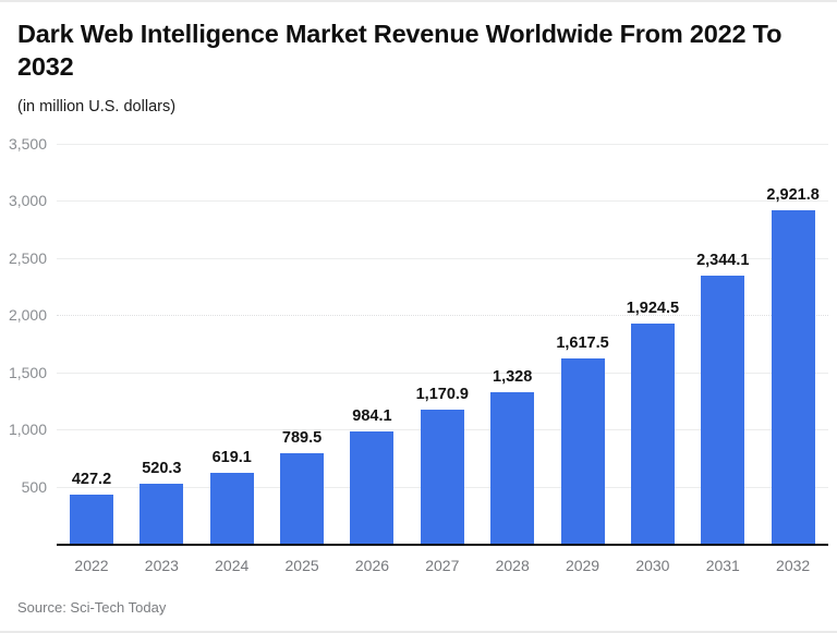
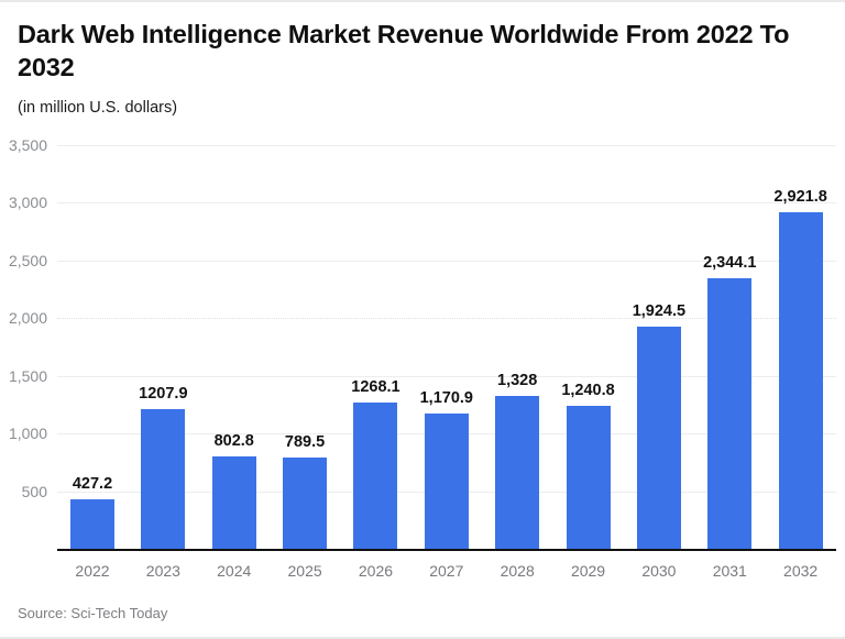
2023: 520.3 -> 1207.9
2024: 619.1 -> 802.8
2026: 984.1 -> 1268.1
2029: 1,617.5 -> 1,240.8
